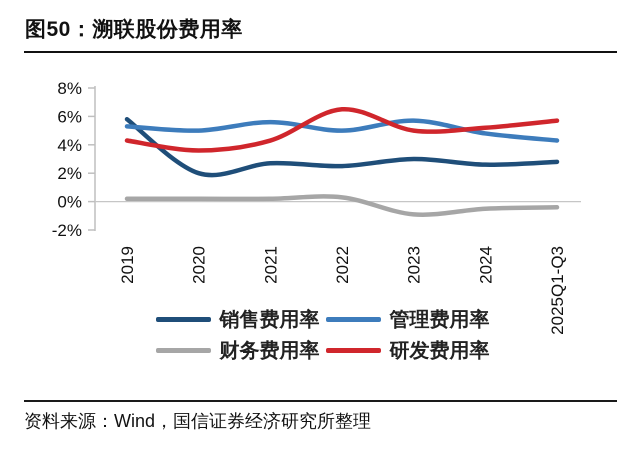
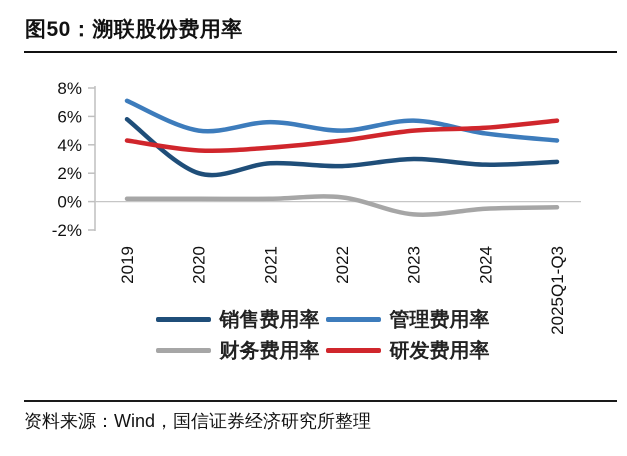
管理费用率/2019: 5.3% -> 7.1%
研发费用率/2021: 4.3% -> 3.8%
研发费用率/2022: 6.5% -> 4.3%
